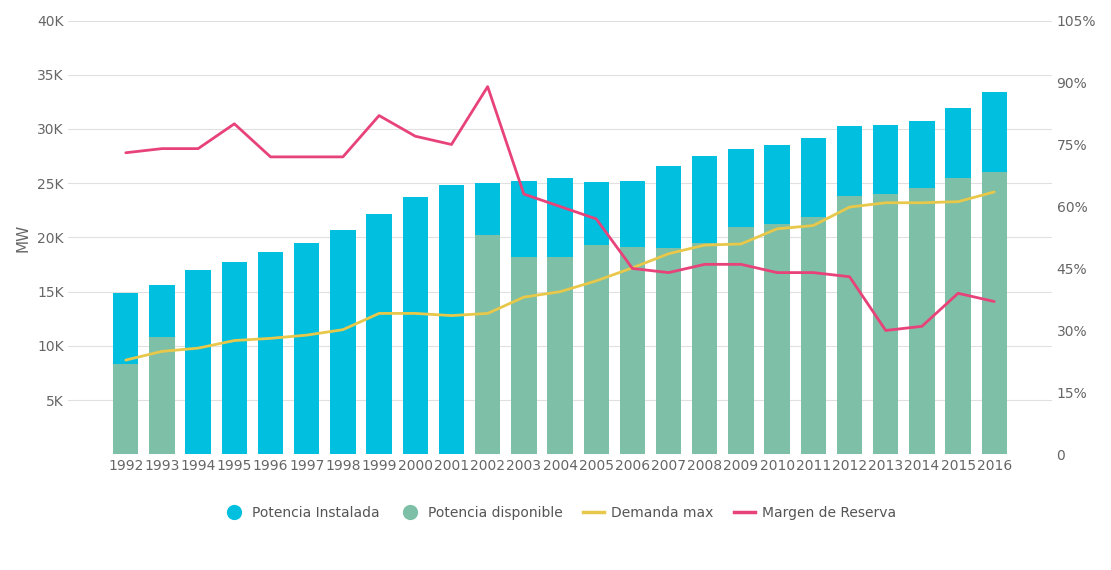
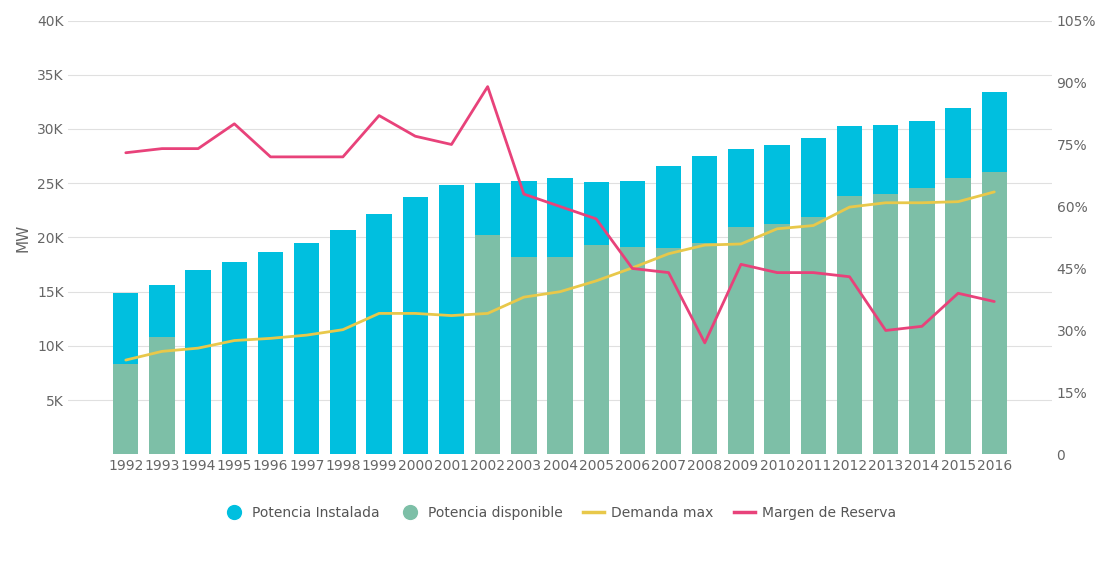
Margen de Reserva/2008: 46% -> 27%
